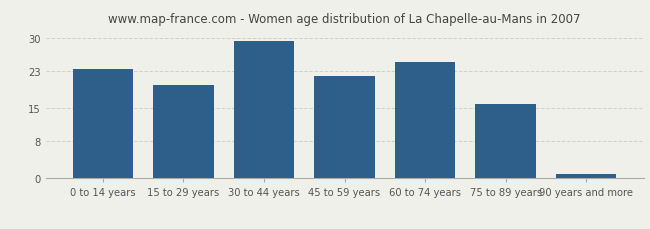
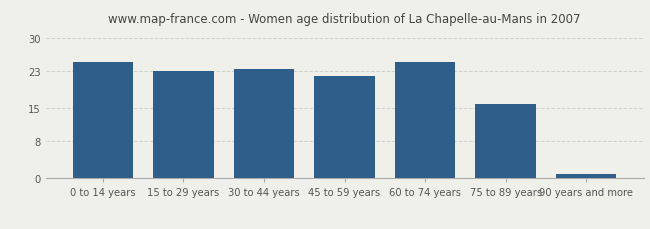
0 to 14 years: 23.5 -> 25.0
15 to 29 years: 20.0 -> 23.0
30 to 44 years: 29.5 -> 23.5
